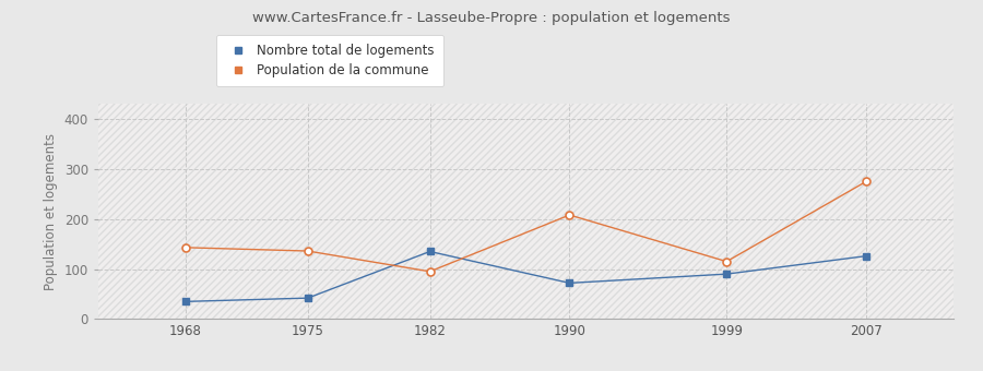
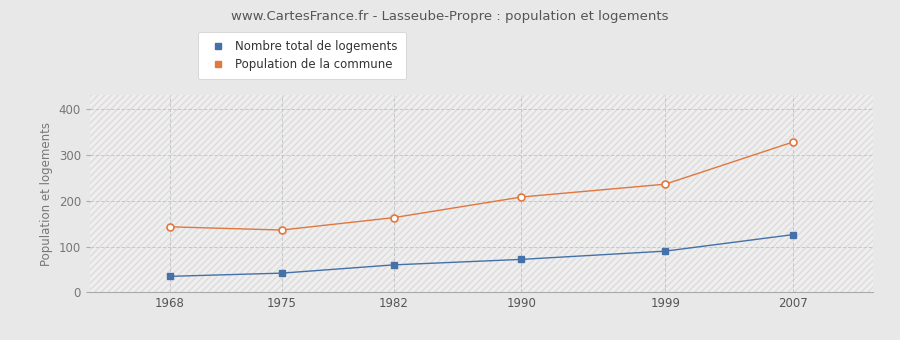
Nombre total de logements/1982: 135 -> 60
Population de la commune/1982: 95 -> 163
Population de la commune/1999: 115 -> 236
Population de la commune/2007: 275 -> 328
